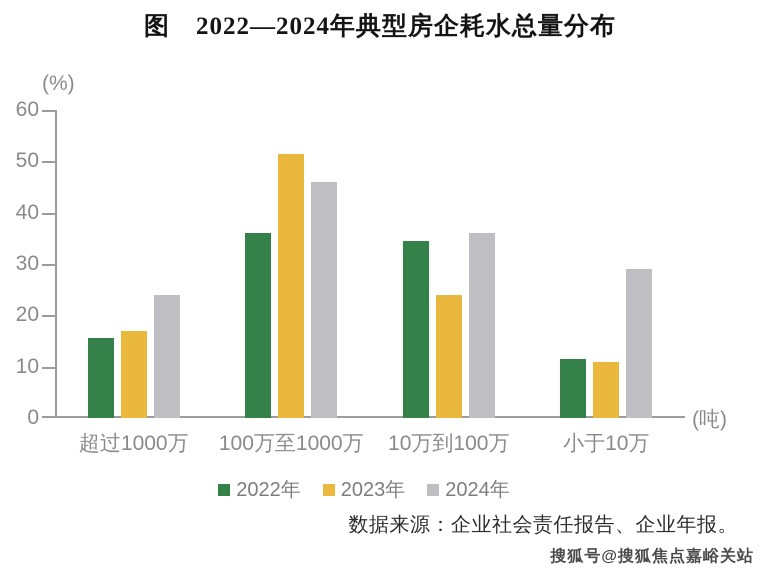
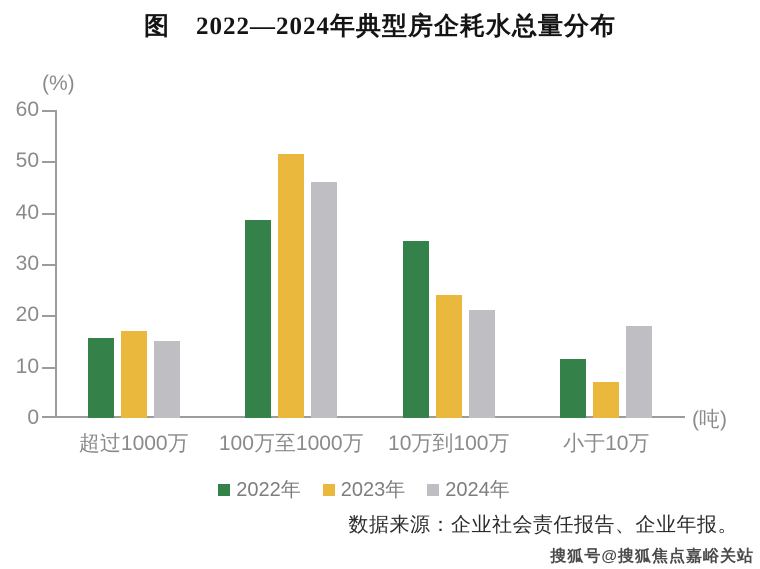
2024年/超过1000万: 24 -> 15
2022年/100万至1000万: 36 -> 38
2024年/10万到100万: 36 -> 21
2023年/小于10万: 11 -> 7
2024年/小于10万: 29 -> 18
